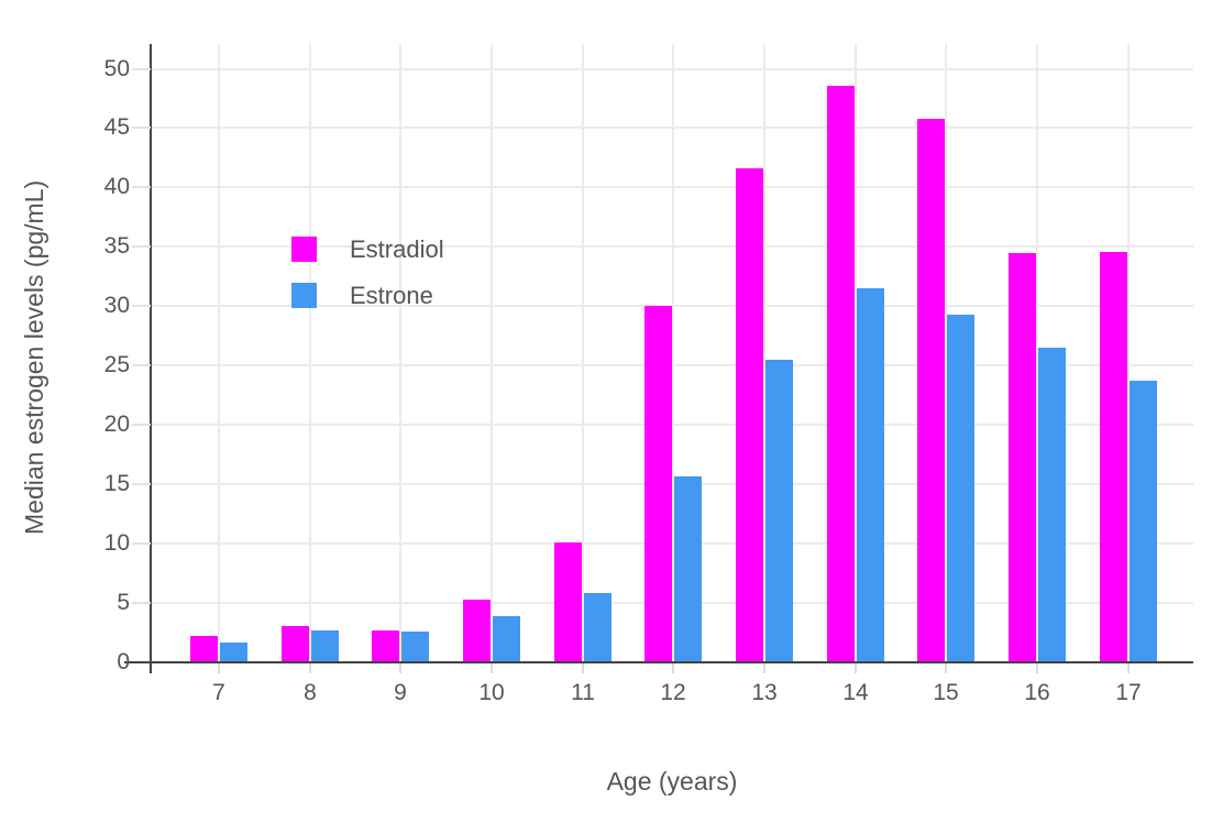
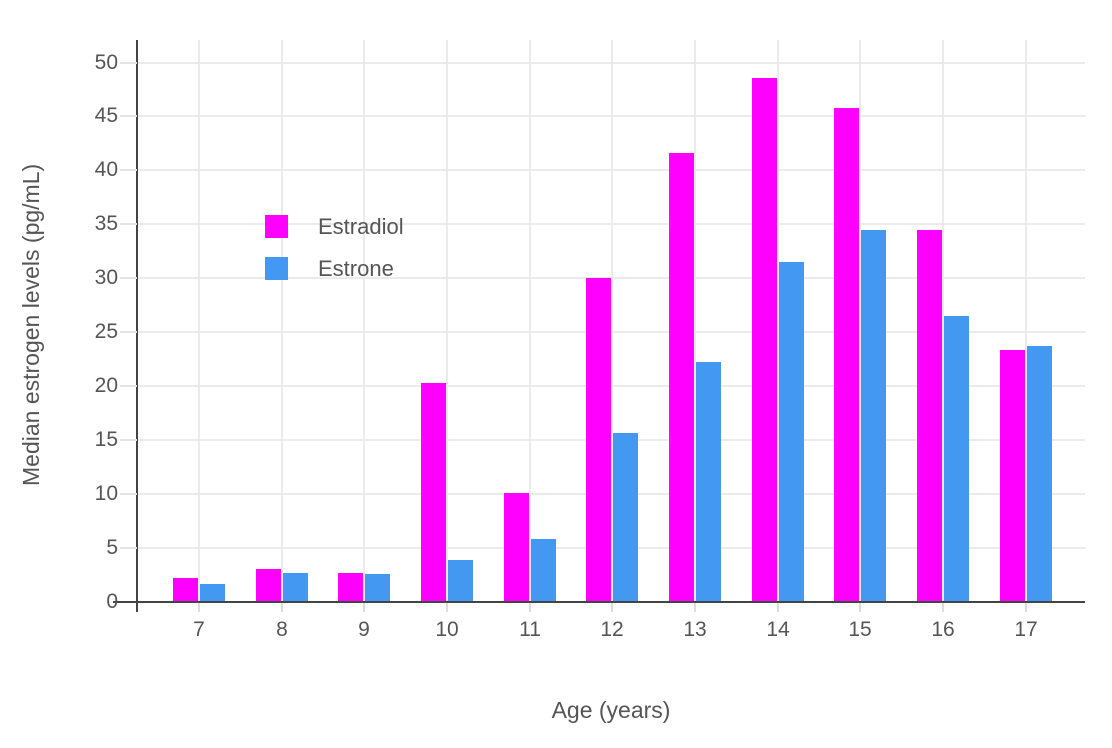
Estradiol/10: 5.3 -> 20.3
Estrone/13: 25.5 -> 22.2
Estrone/15: 29.3 -> 34.5
Estradiol/17: 34.6 -> 23.4
